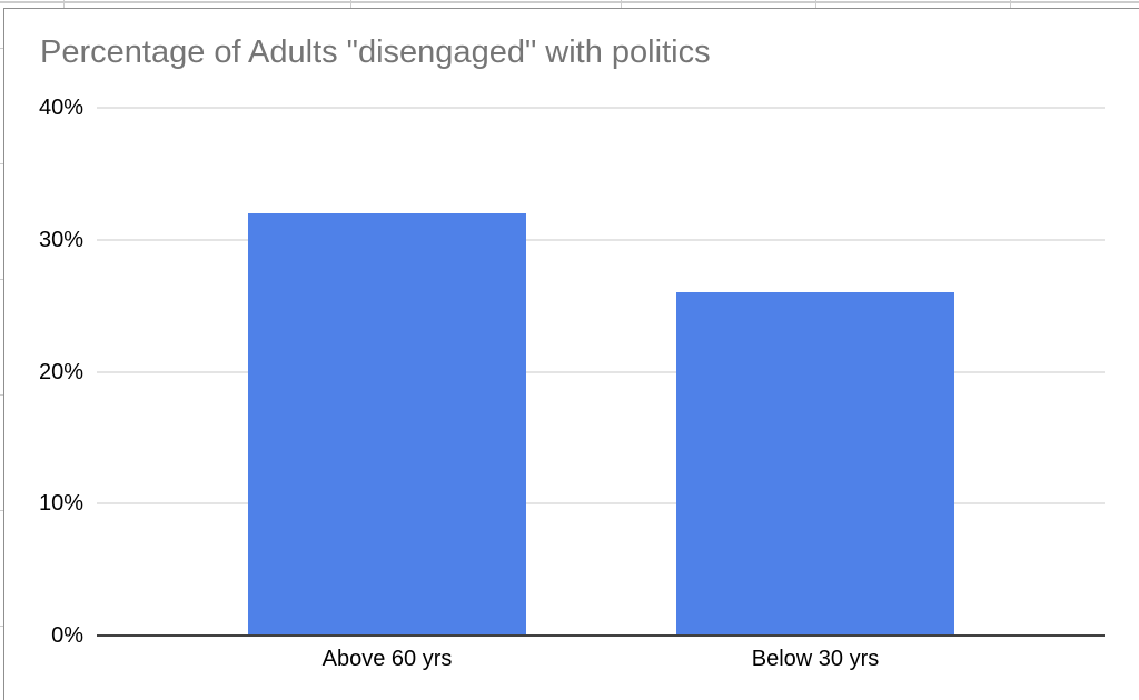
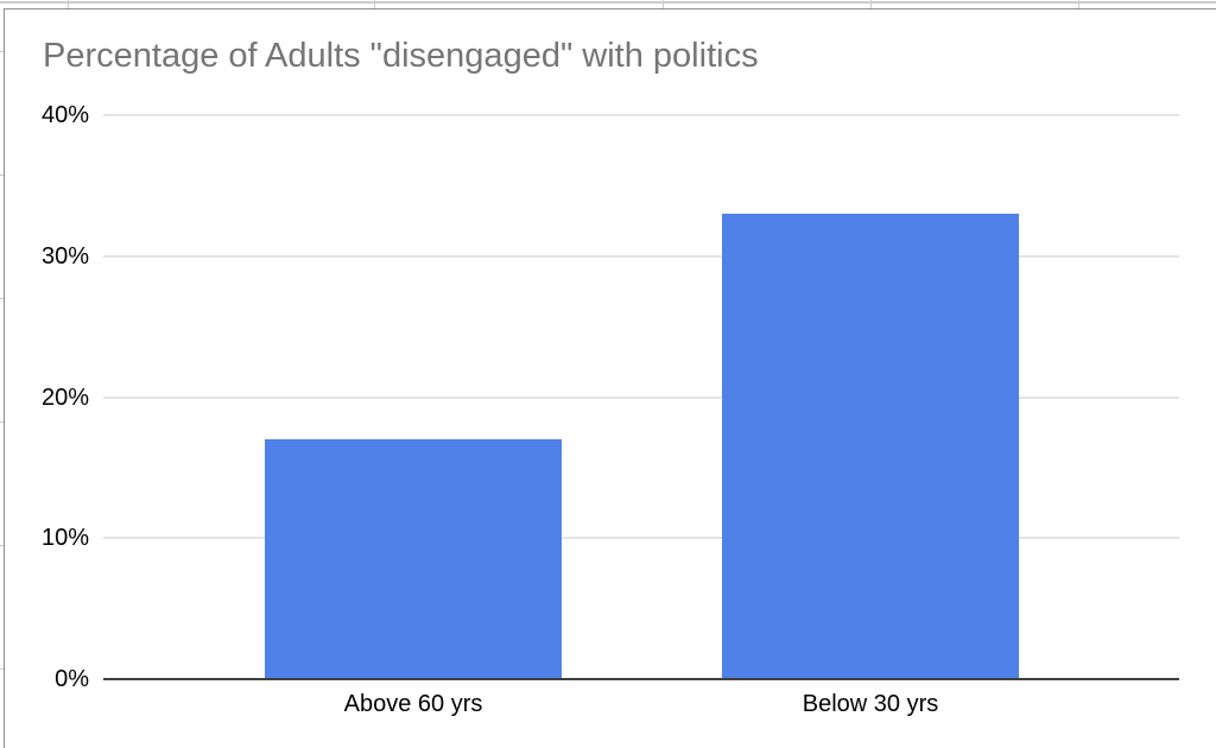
Above 60 yrs: 32% -> 17%
Below 30 yrs: 26% -> 33%
